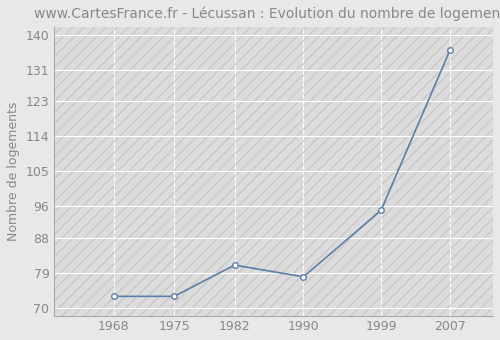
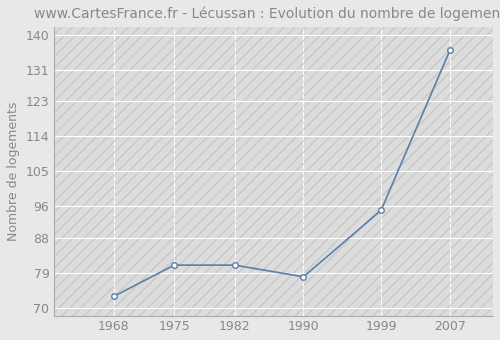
1975: 73 -> 81
